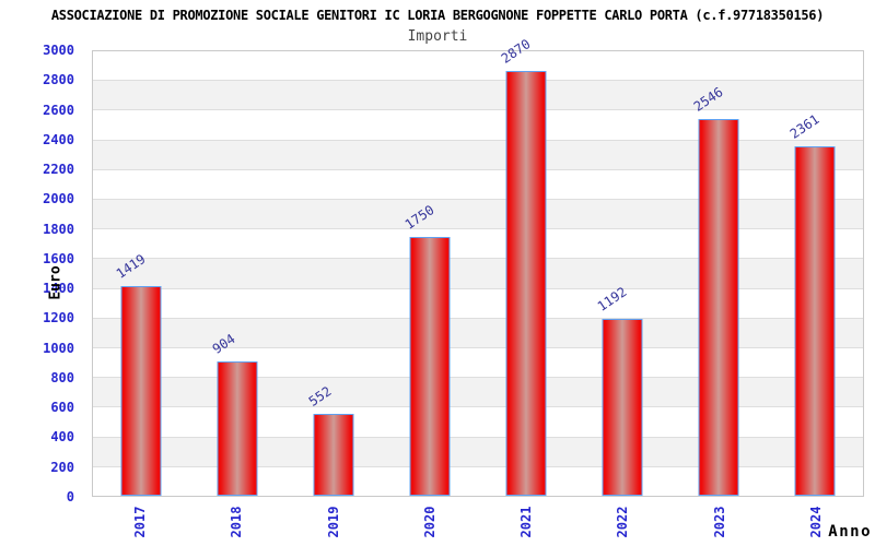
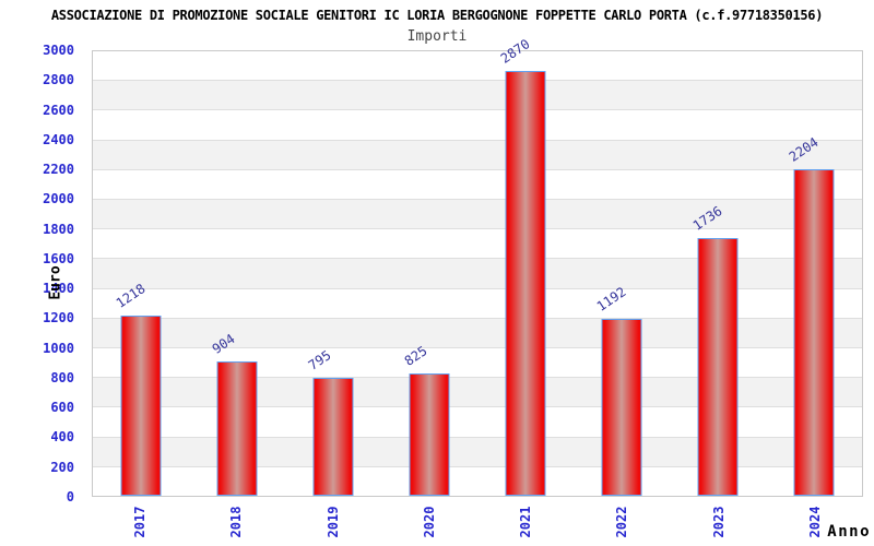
2017: 1419 -> 1218
2019: 552 -> 795
2020: 1750 -> 825
2023: 2546 -> 1736
2024: 2361 -> 2204
